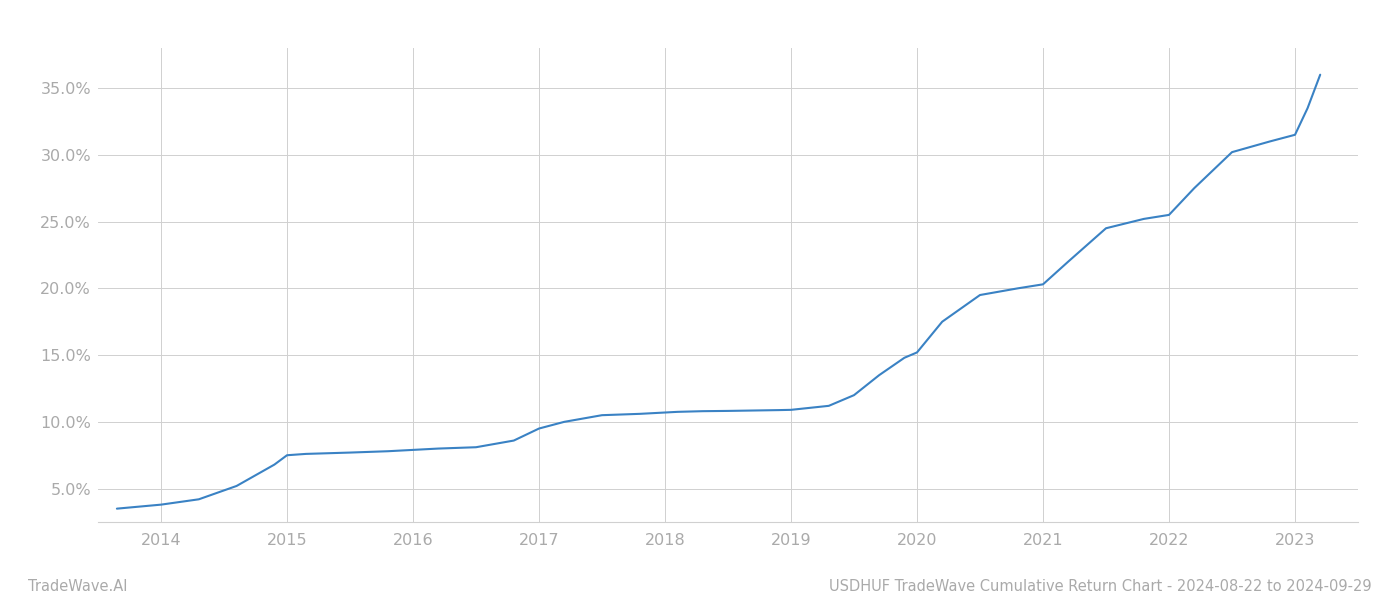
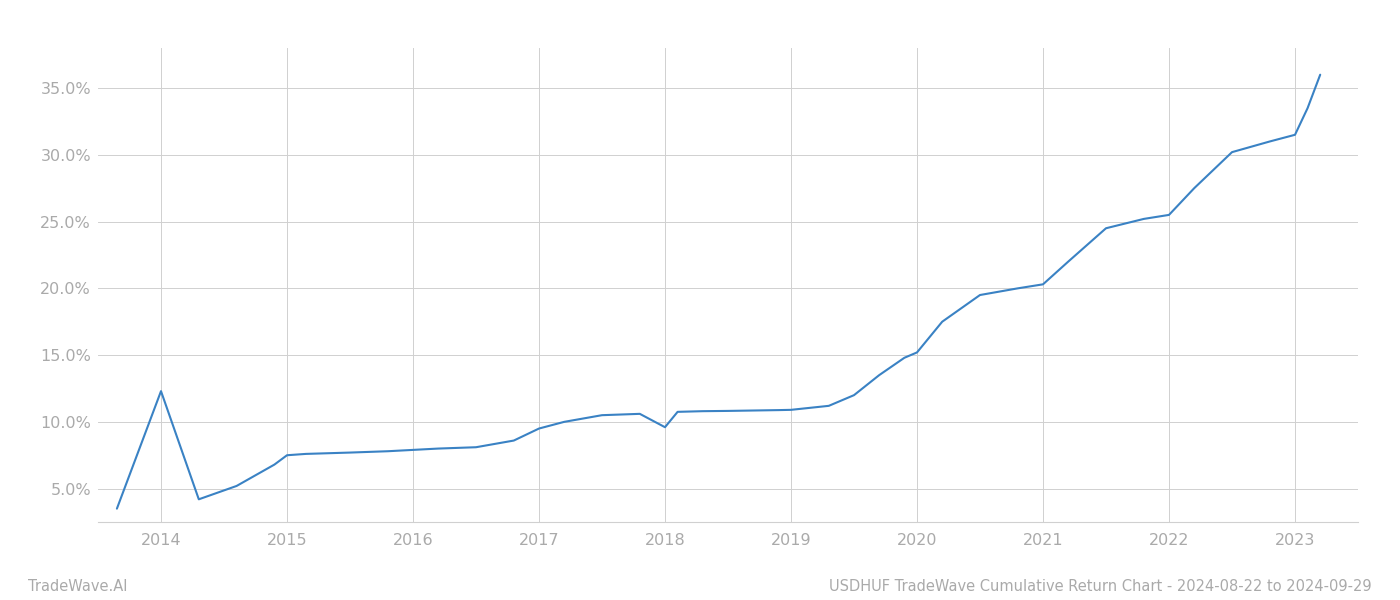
2014: 3.8% -> 12.3%
2018: 10.7% -> 9.6%
